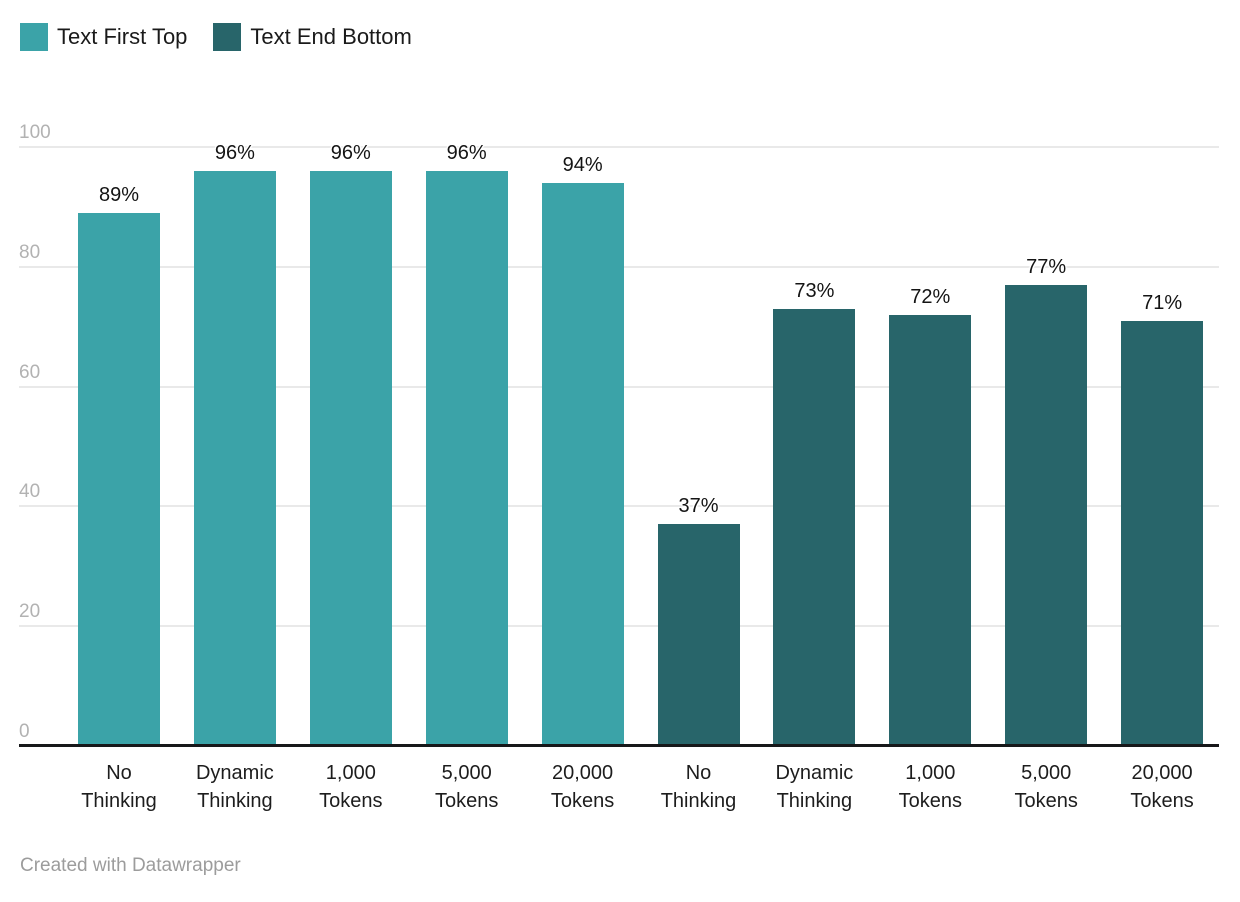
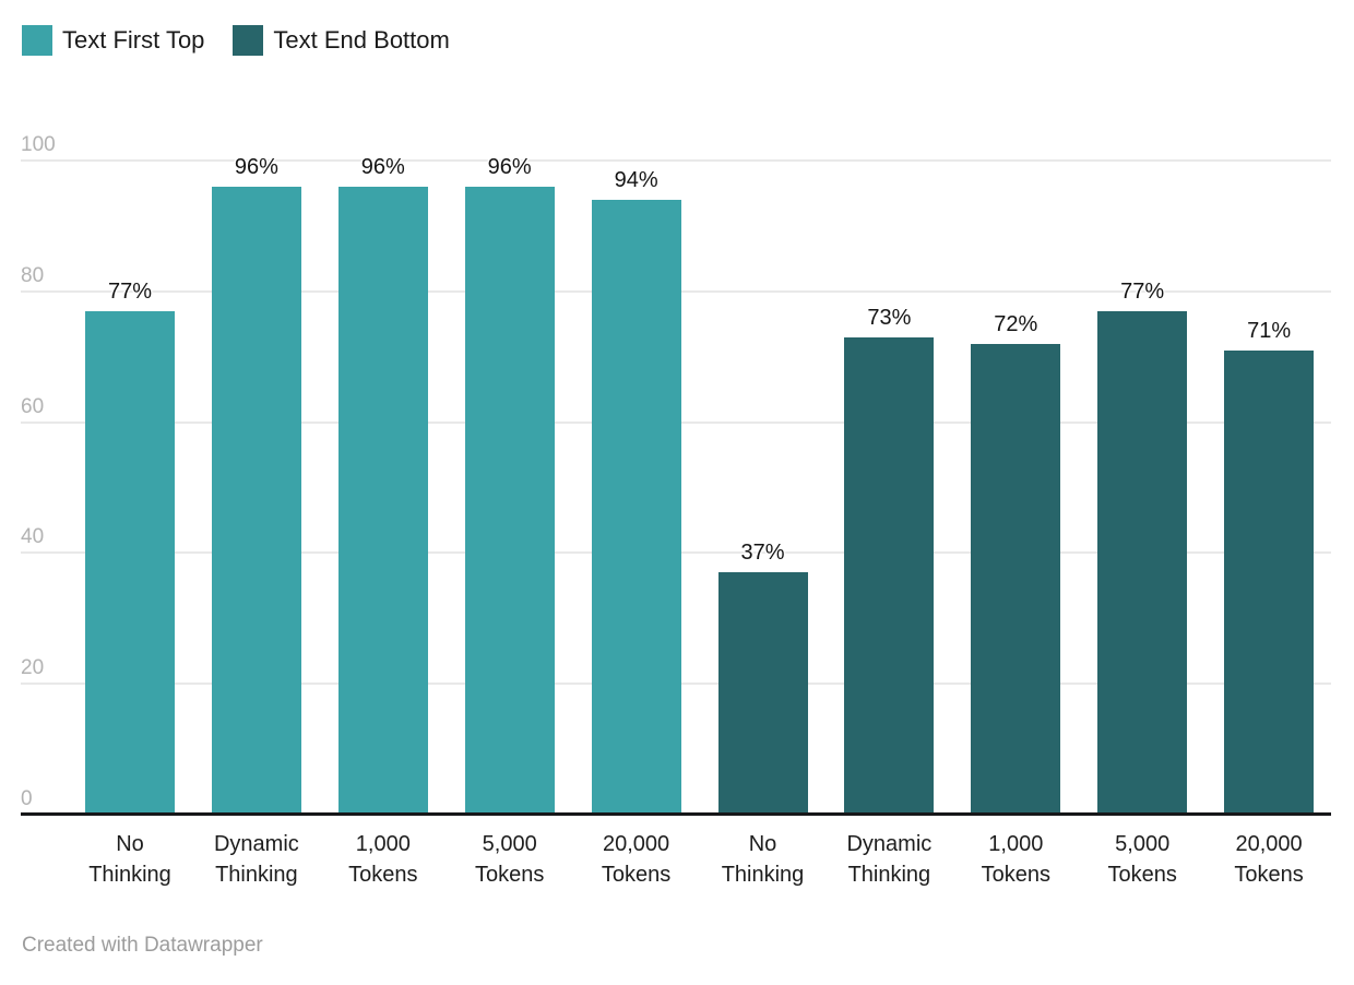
Text First Top/No Thinking: 89% -> 77%
